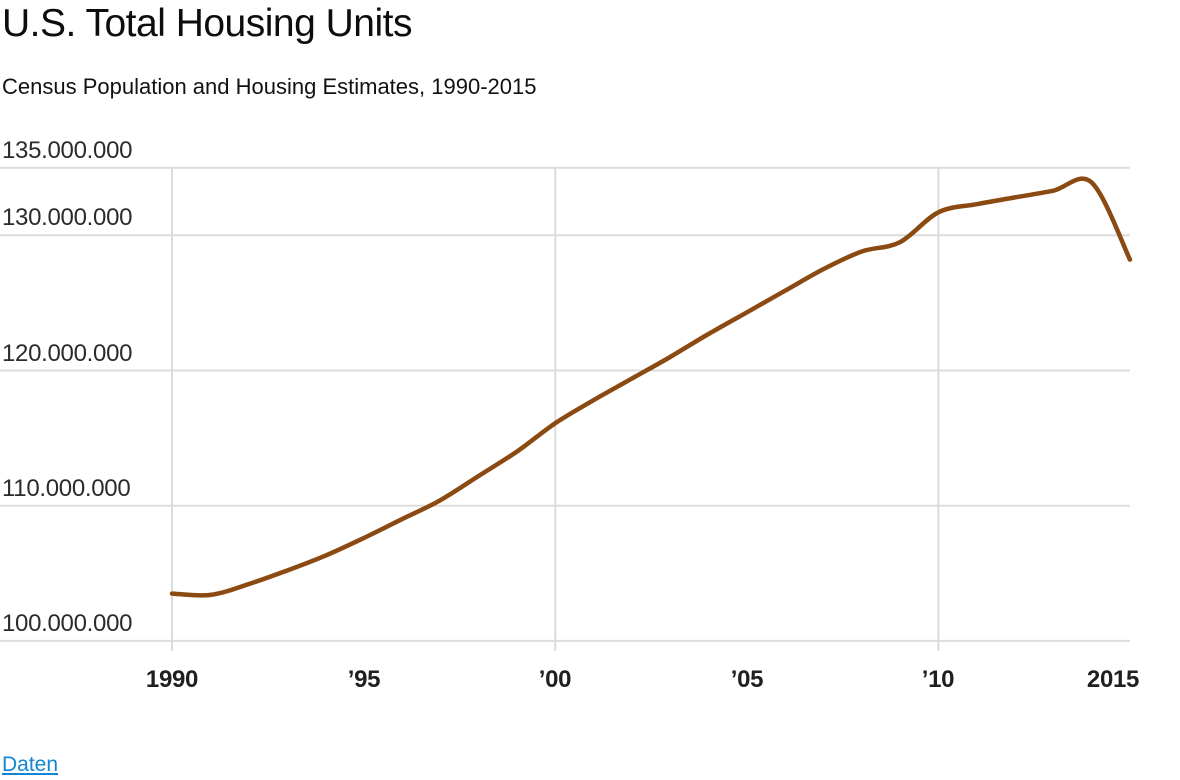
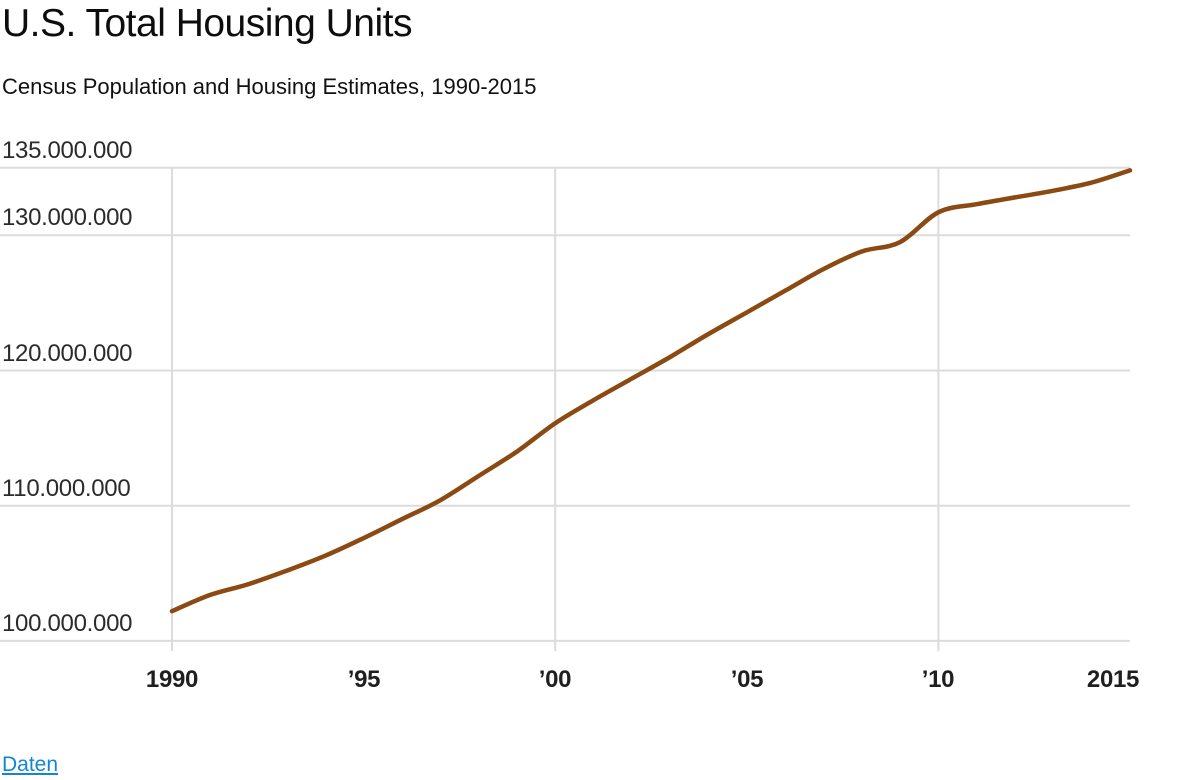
1990: 103500000 -> 102200000
2015: 128200000 -> 134800000
